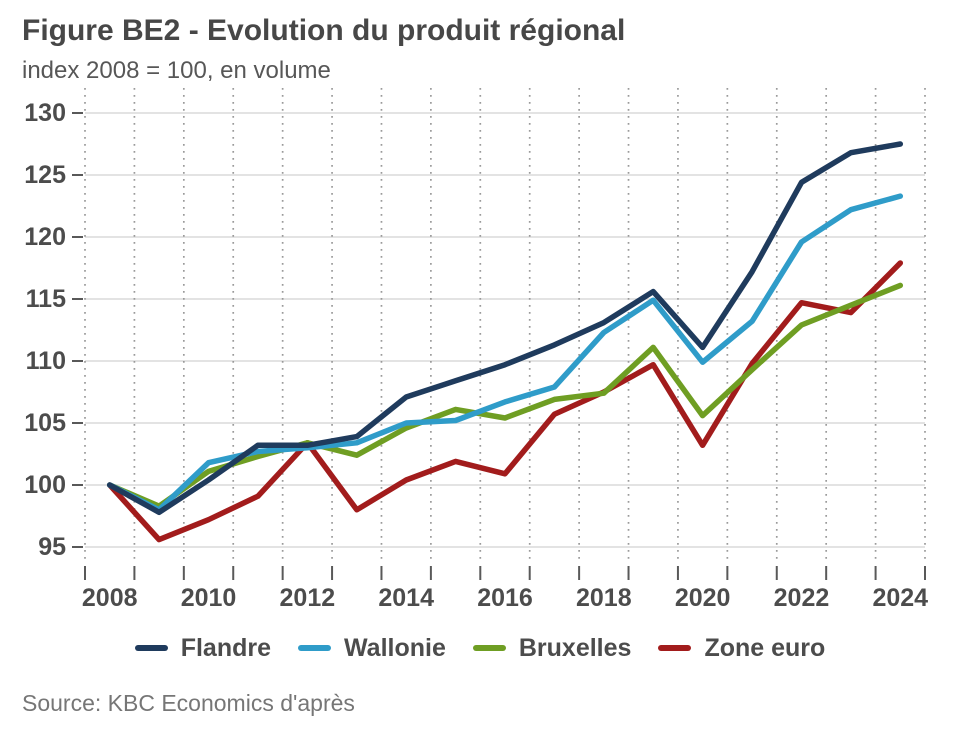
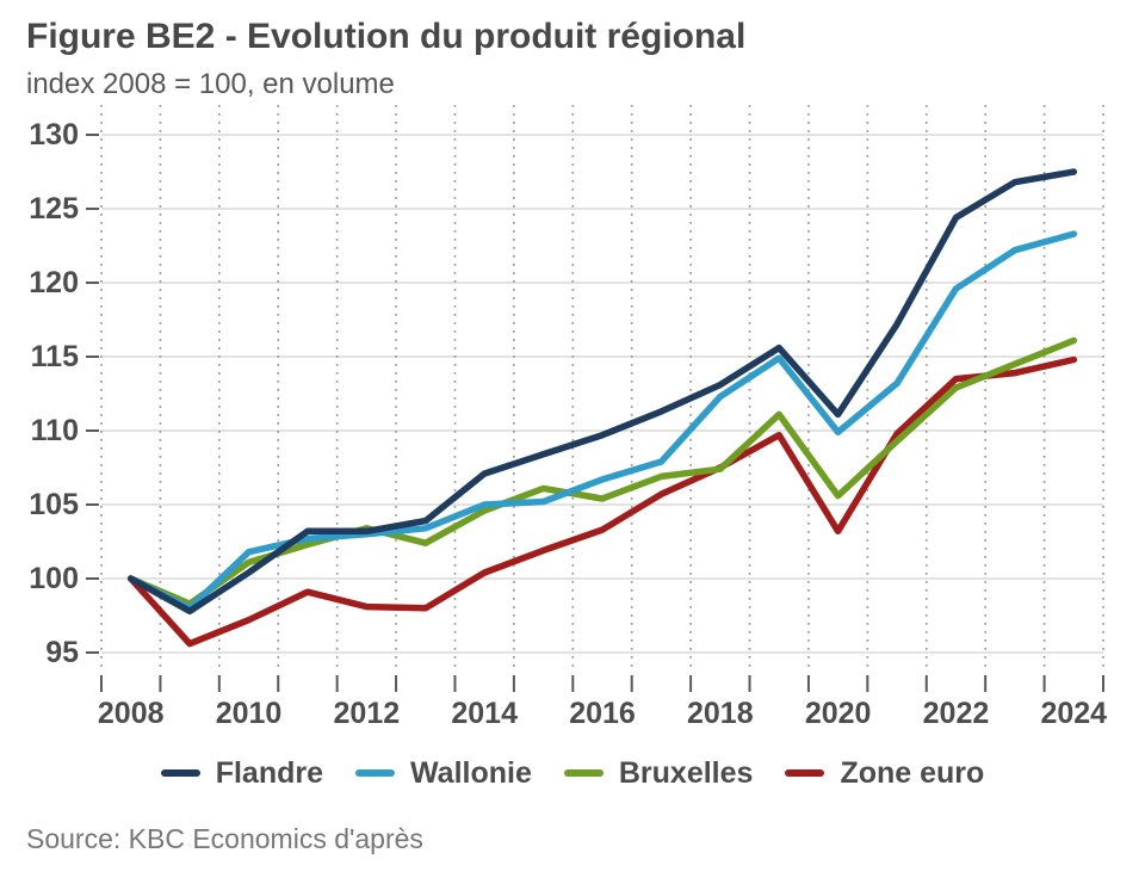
Zone euro/2012: 103.4 -> 98.1
Zone euro/2016: 100.9 -> 103.3
Zone euro/2022: 114.7 -> 113.5
Zone euro/2024: 117.9 -> 114.8
